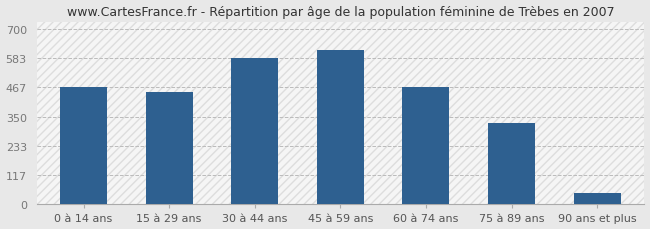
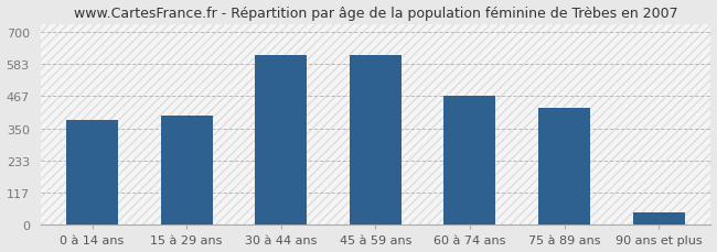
0 à 14 ans: 467 -> 380
15 à 29 ans: 450 -> 395
30 à 44 ans: 583 -> 615
75 à 89 ans: 325 -> 425
